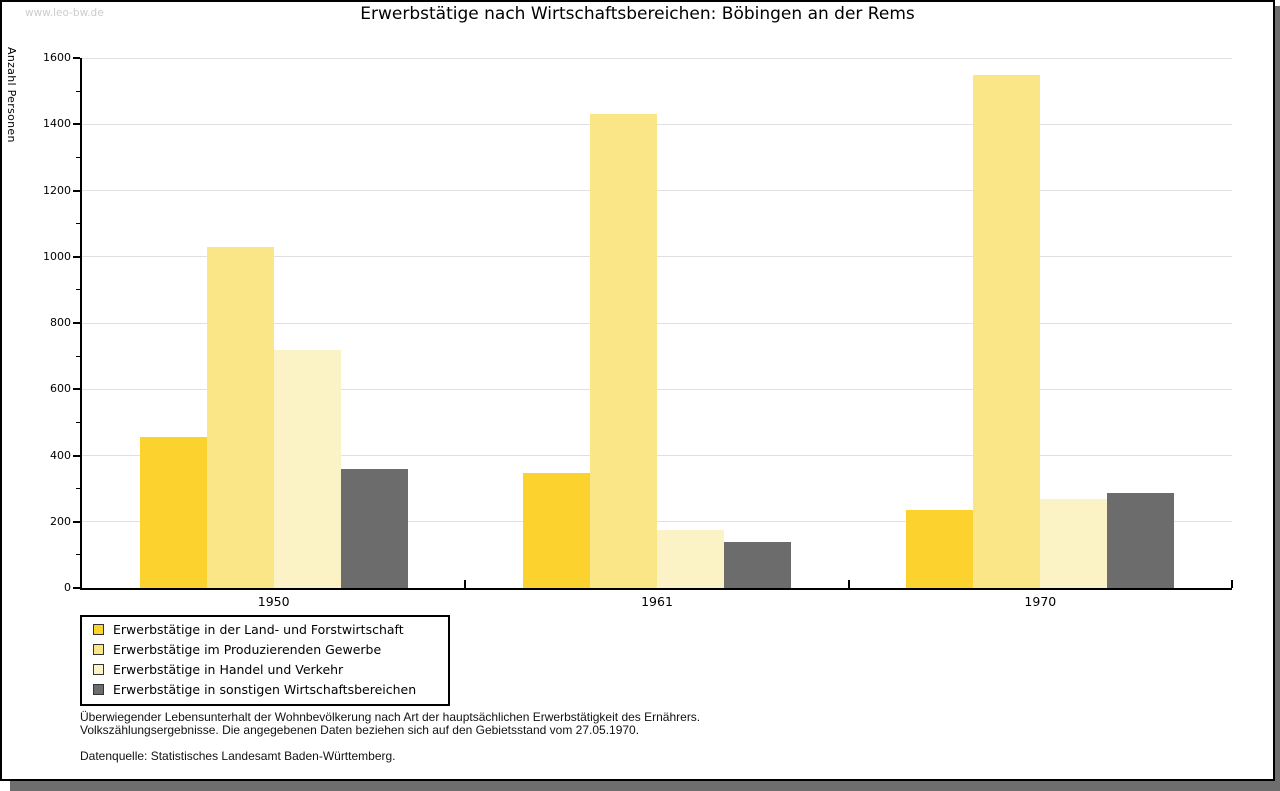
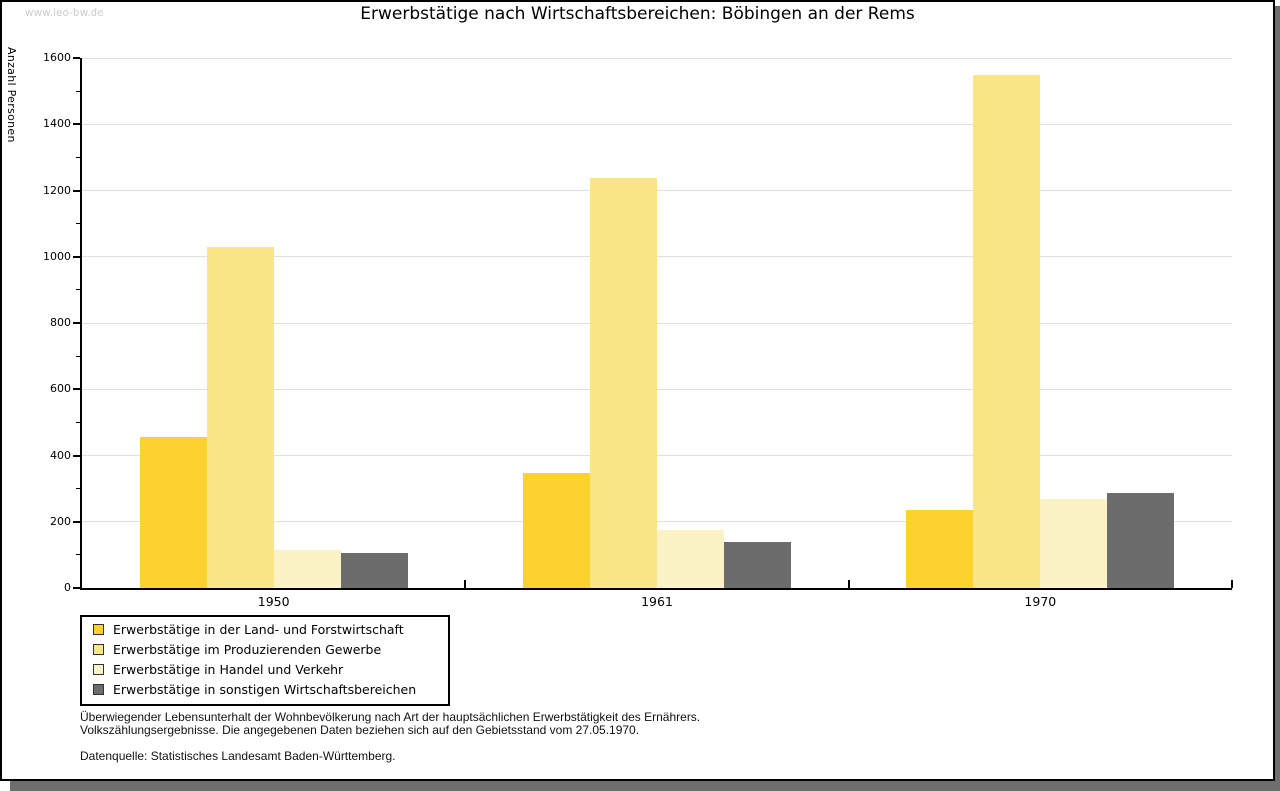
Erwerbstätige in Handel und Verkehr/1950: 720 -> 120
Erwerbstätige in sonstigen Wirtschaftsbereichen/1950: 360 -> 100
Erwerbstätige im Produzierenden Gewerbe/1961: 1430 -> 1240
